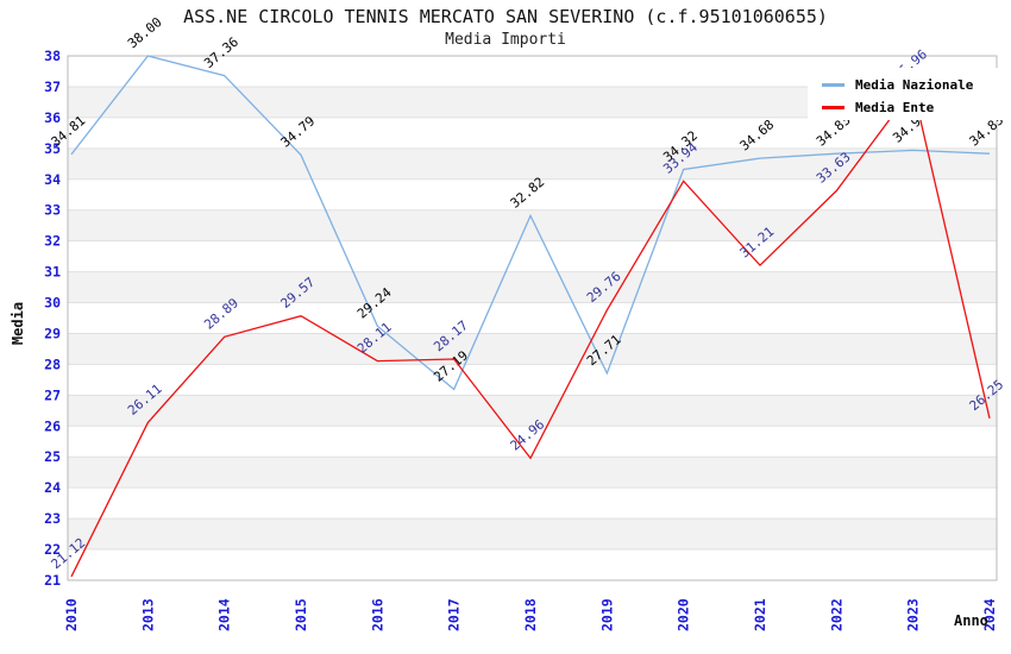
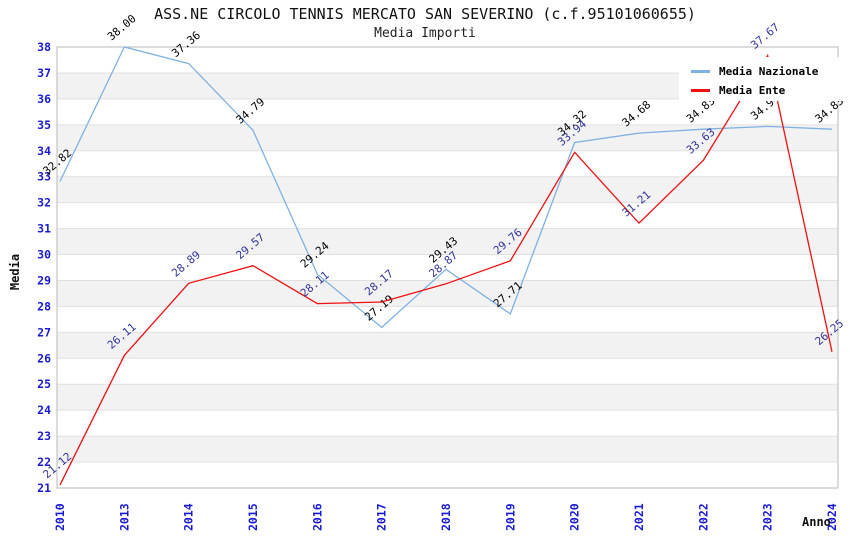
Media Nazionale/2010: 34.81 -> 32.82
Media Nazionale/2018: 32.82 -> 29.43
Media Ente/2018: 24.96 -> 28.87
Media Ente/2023: 36.96 -> 37.67
